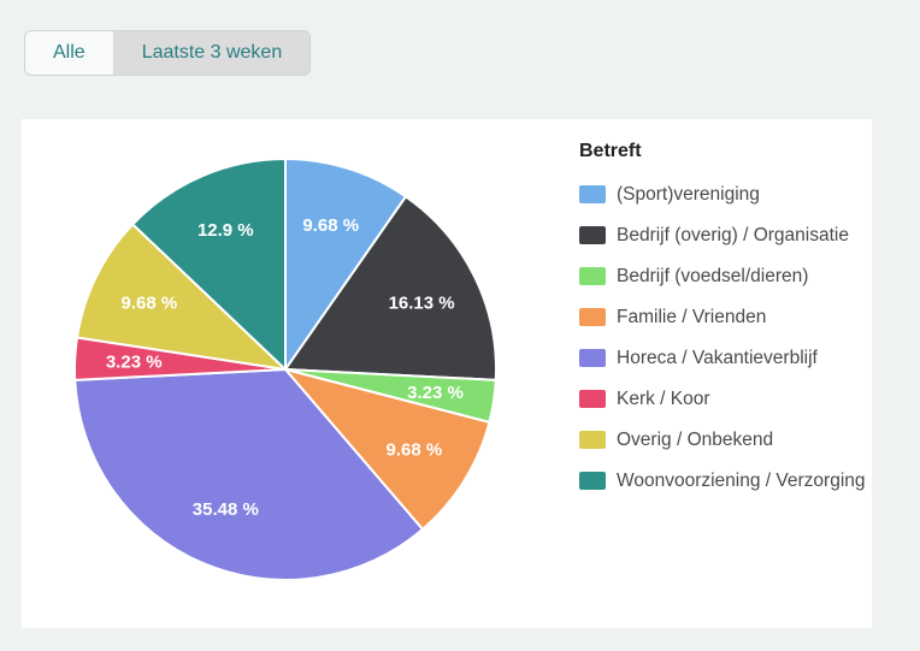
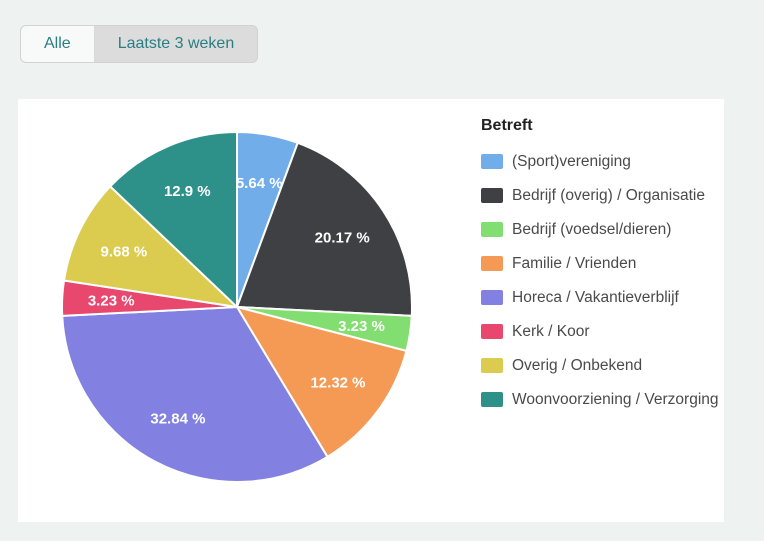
(Sport)vereniging: 9.68 -> 5.64
Bedrijf (overig) / Organisatie: 16.13 -> 20.17
Familie / Vrienden: 9.68 -> 12.32
Horeca / Vakantieverblijf: 35.48 -> 32.84
